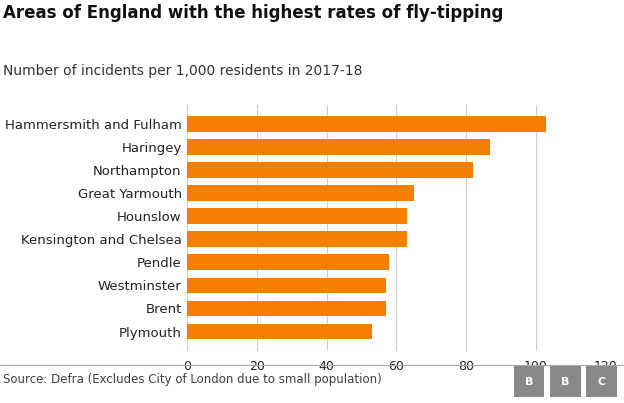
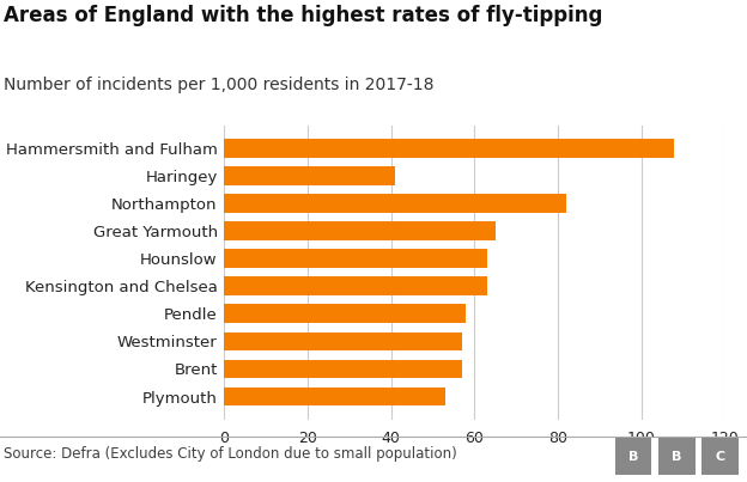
Hammersmith and Fulham: 103 -> 108
Haringey: 87 -> 41
